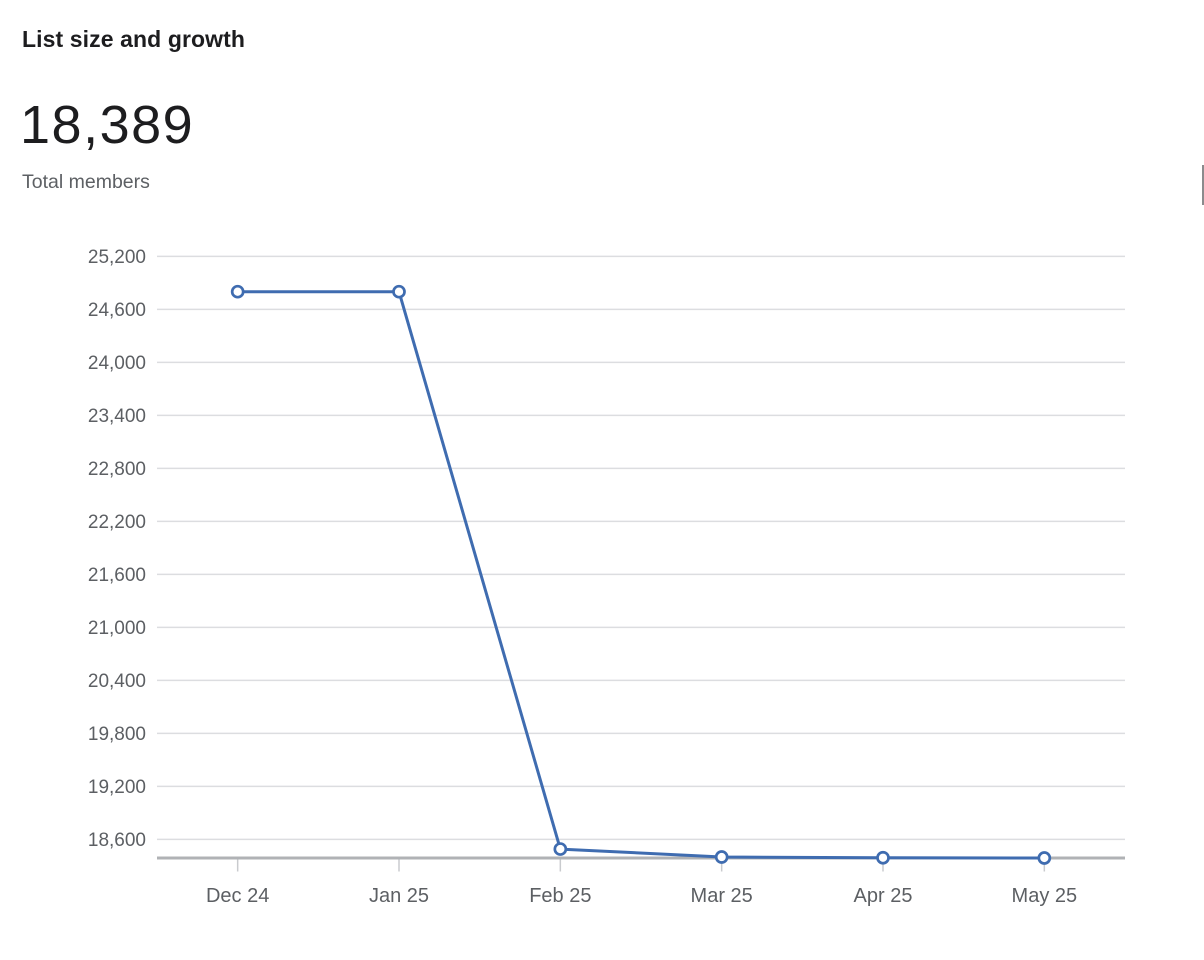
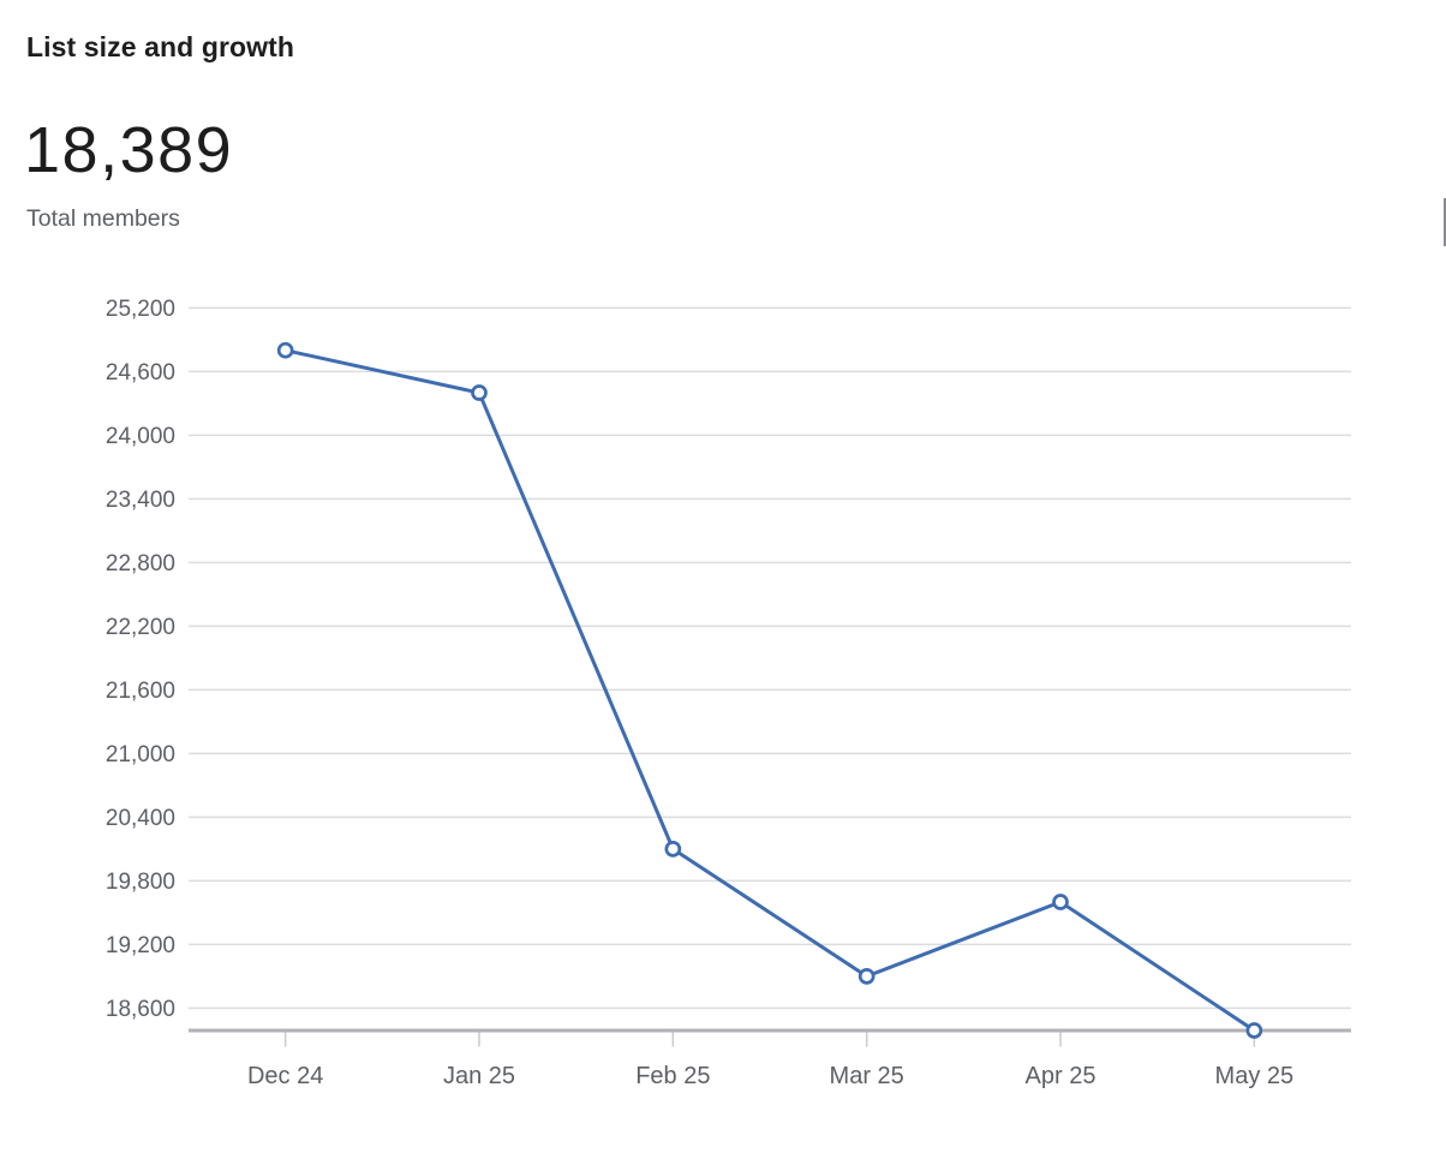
Jan 25: 24800 -> 24400
Feb 25: 18500 -> 20100
Mar 25: 18400 -> 18900
Apr 25: 18400 -> 19600
